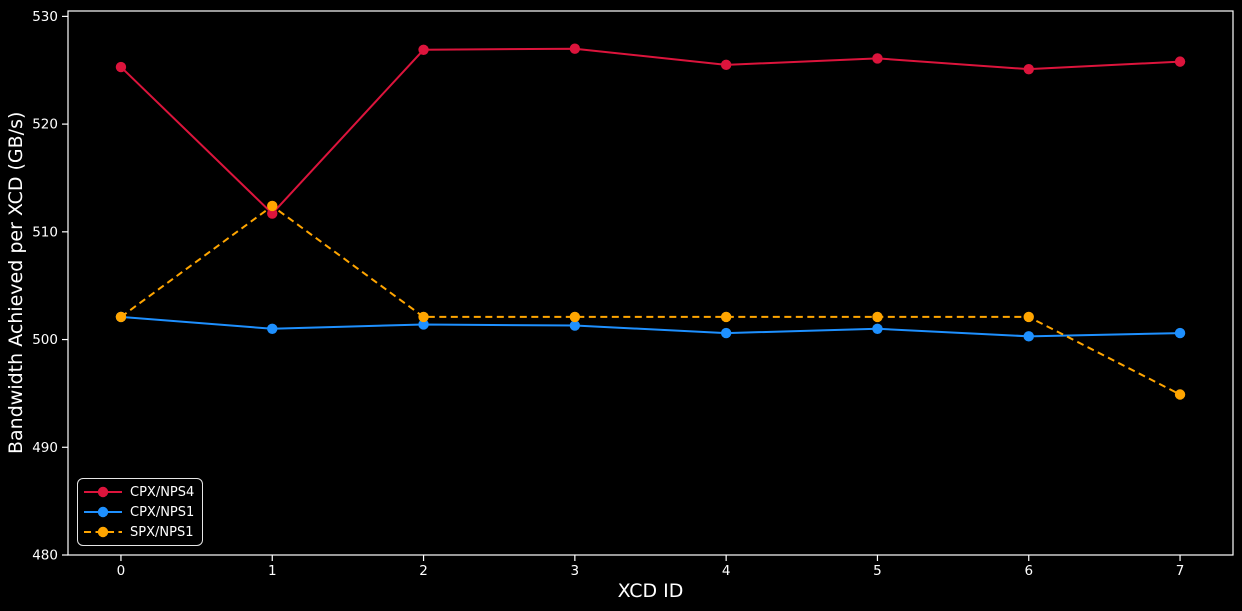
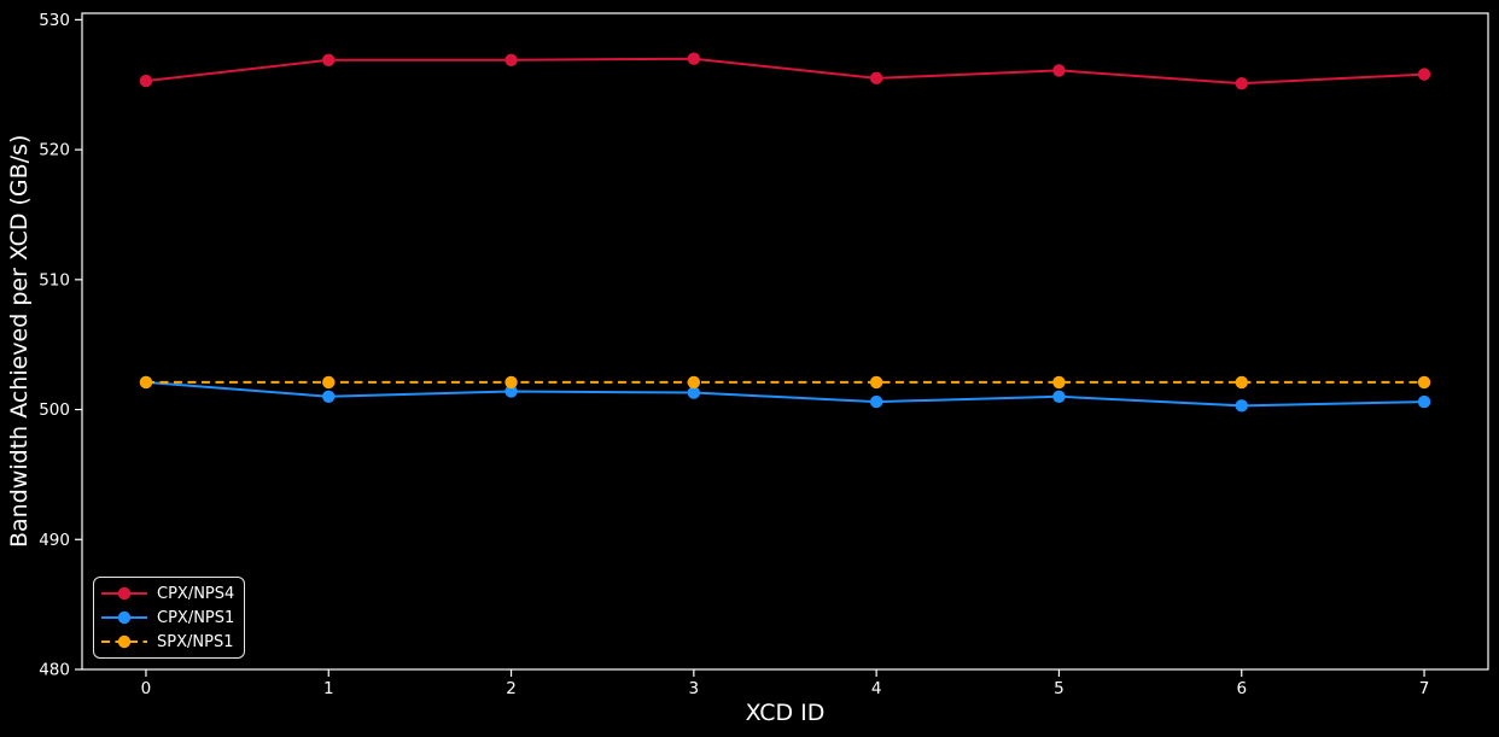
CPX/NPS4/1: 511.7 -> 526.9
SPX/NPS1/1: 512.4 -> 502.1
SPX/NPS1/7: 494.9 -> 502.1
